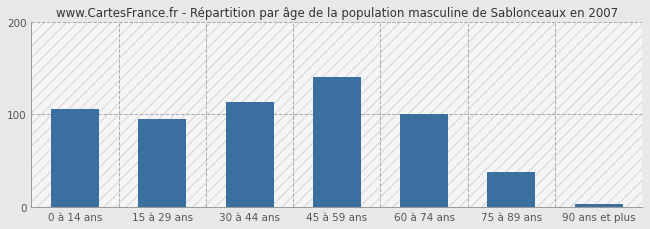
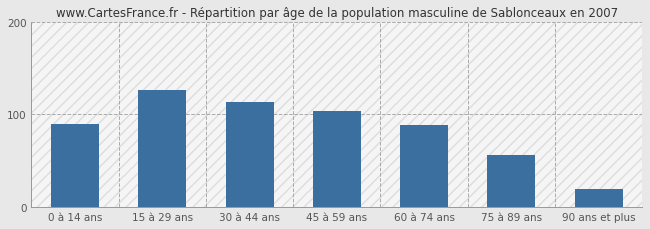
0 à 14 ans: 106 -> 90
15 à 29 ans: 95 -> 126
45 à 59 ans: 140 -> 104
60 à 74 ans: 100 -> 88
75 à 89 ans: 38 -> 56
90 ans et plus: 3 -> 20
